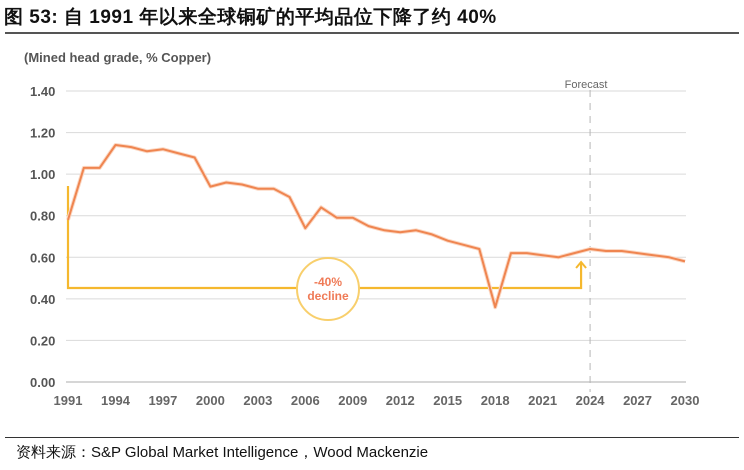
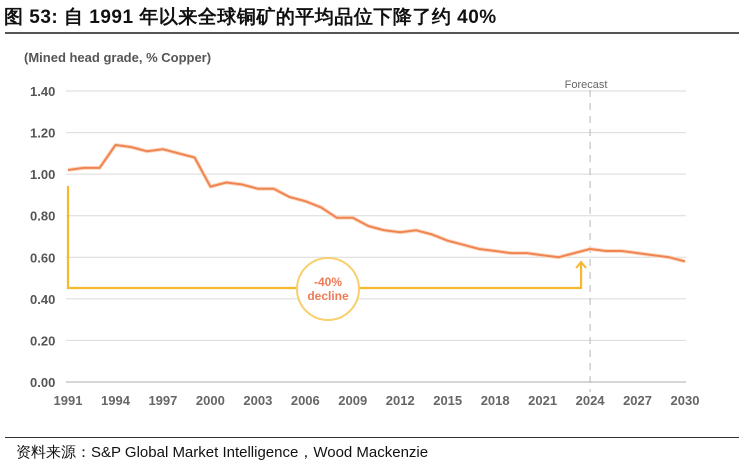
1991: 0.78 -> 1.02
2006: 0.74 -> 0.87
2018: 0.36 -> 0.63
